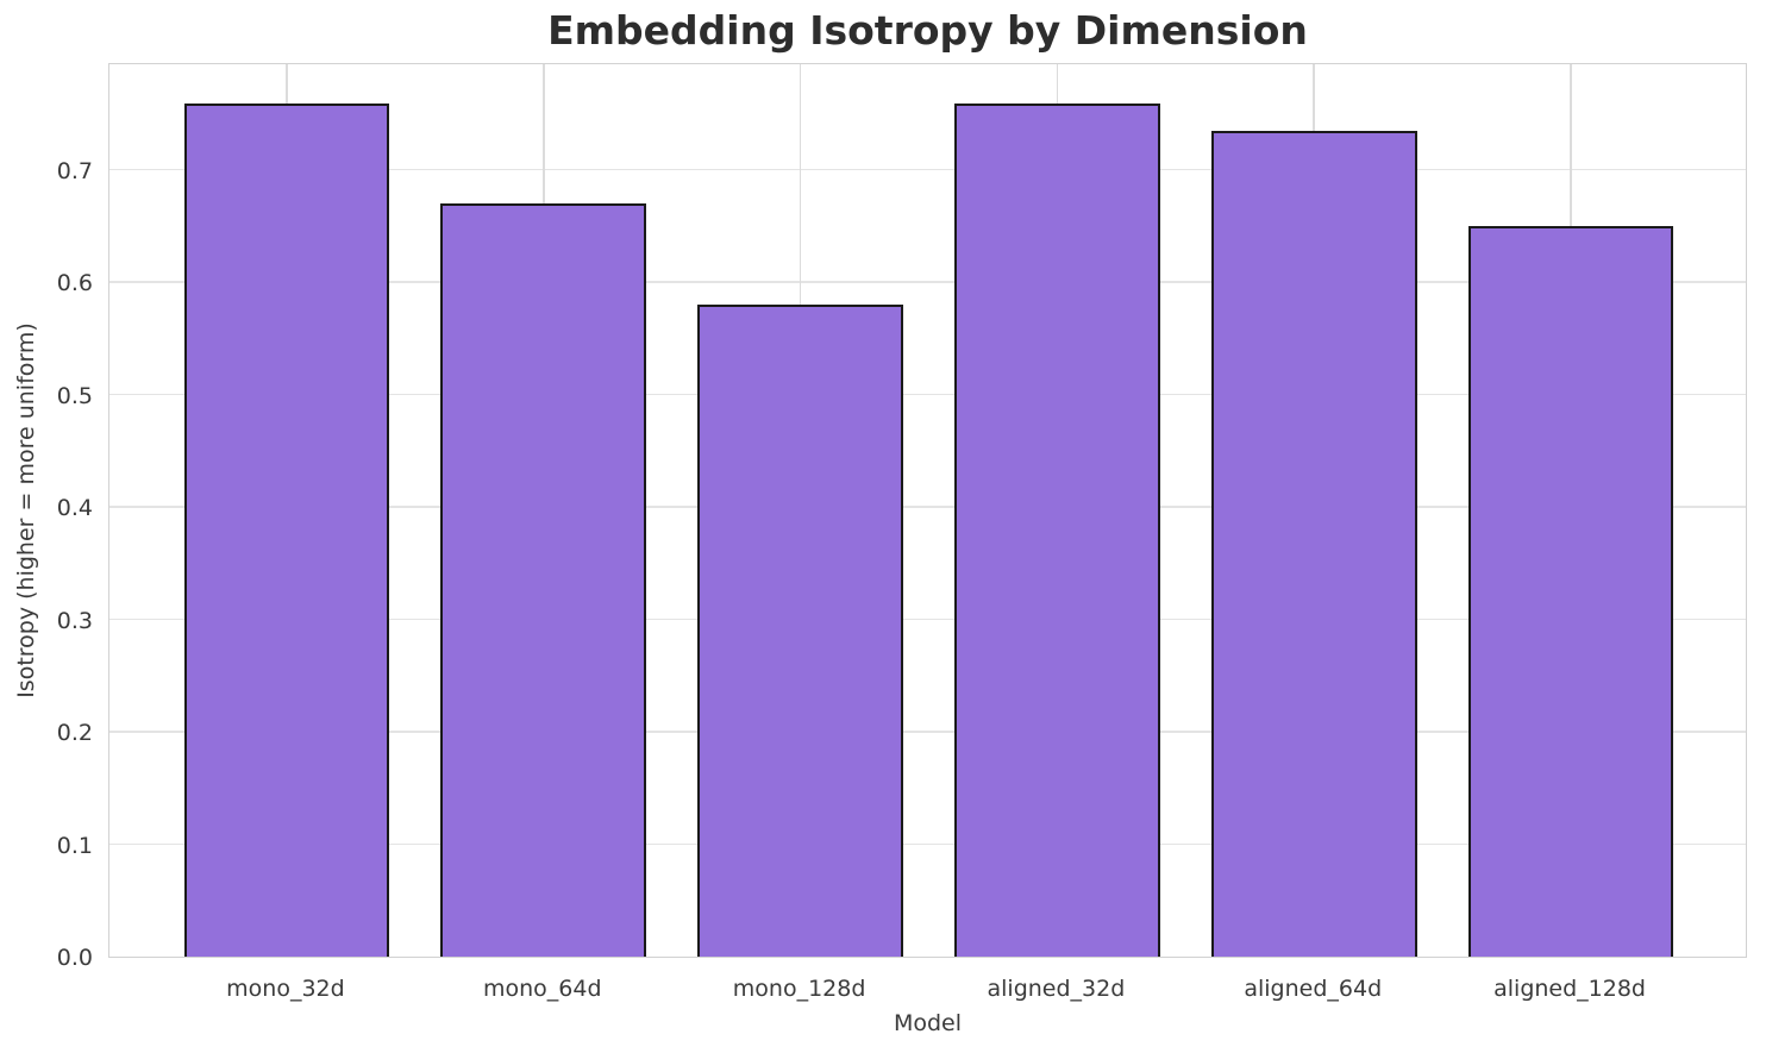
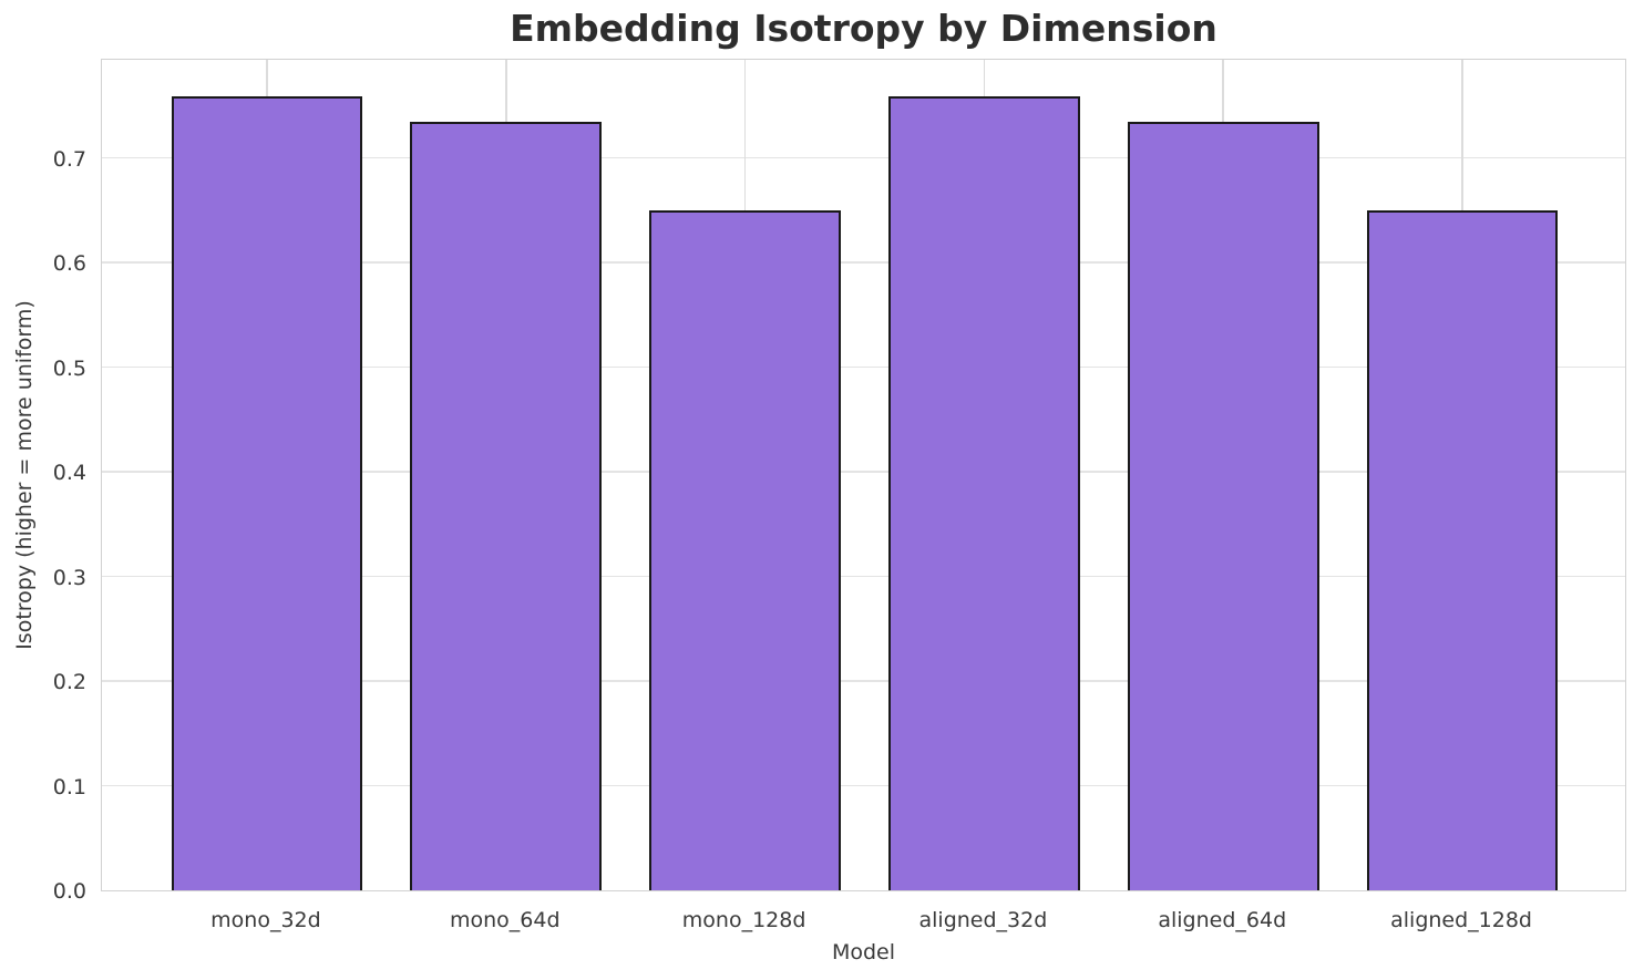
mono_64d: 0.67 -> 0.73
mono_128d: 0.58 -> 0.65
